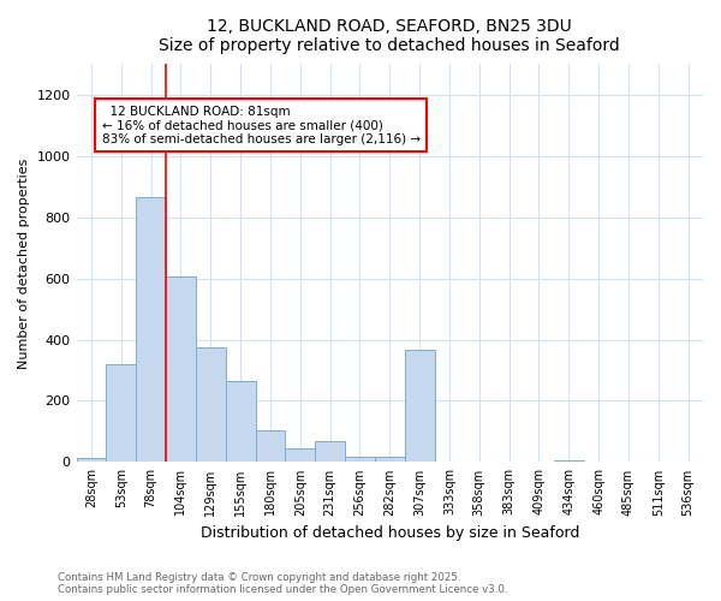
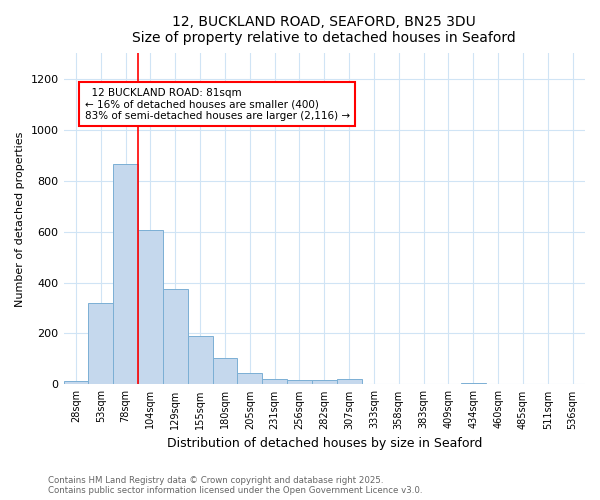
155sqm: 265 -> 190
231sqm: 70 -> 23
307sqm: 365 -> 20
